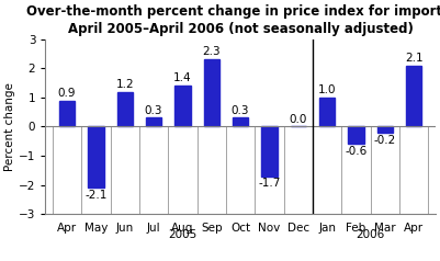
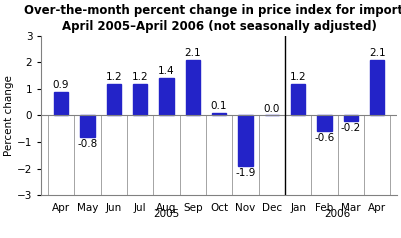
May: -2.1 -> -0.8
Jul: 0.3 -> 1.2
Sep: 2.3 -> 2.1
Oct: 0.3 -> 0.1
Nov: -1.7 -> -1.9
Jan: 1.0 -> 1.2
